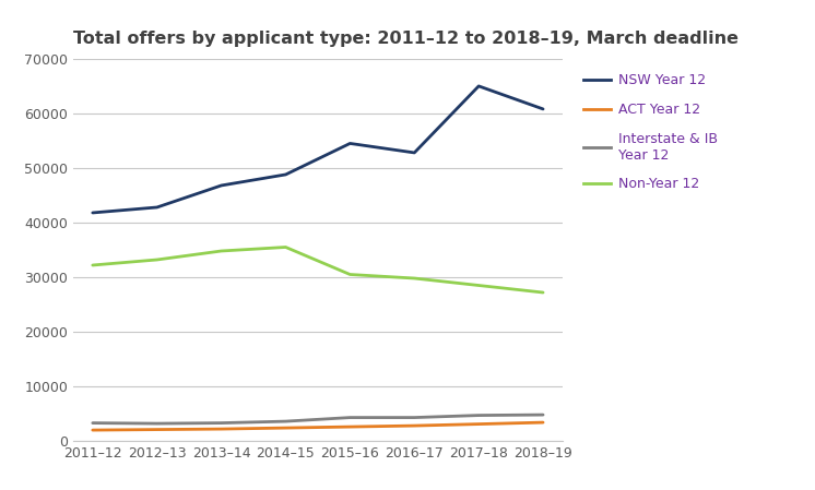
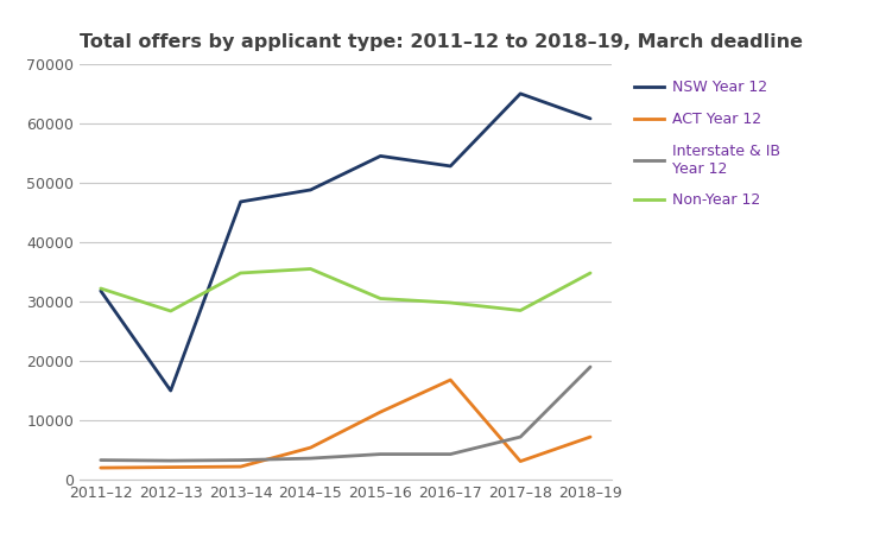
NSW Year 12/2011–12: 41800 -> 31800
NSW Year 12/2012–13: 42800 -> 15000
Non-Year 12/2012–13: 33200 -> 28400
ACT Year 12/2014–15: 2400 -> 5400
ACT Year 12/2015–16: 2600 -> 11400
ACT Year 12/2016–17: 2800 -> 16800
Interstate & IB Year 12/2017–18: 4700 -> 7200
ACT Year 12/2018–19: 3400 -> 7200
Interstate & IB Year 12/2018–19: 4800 -> 19000
Non-Year 12/2018–19: 27200 -> 34800
